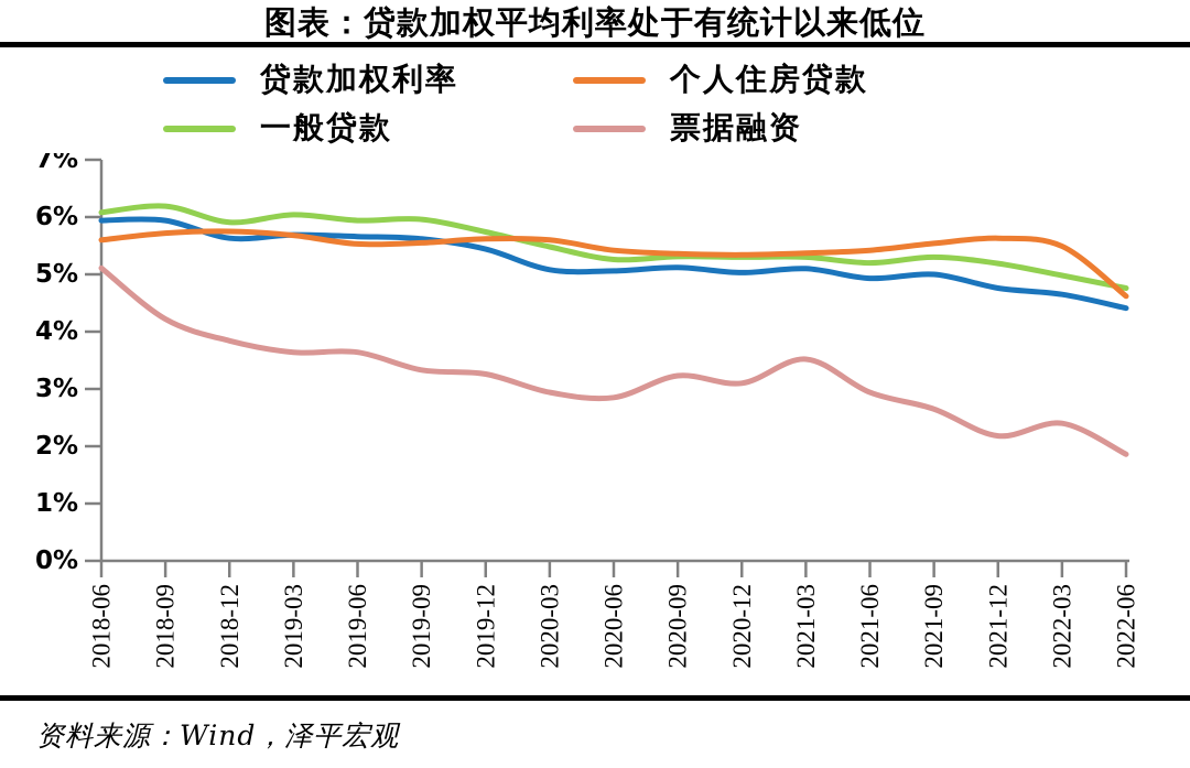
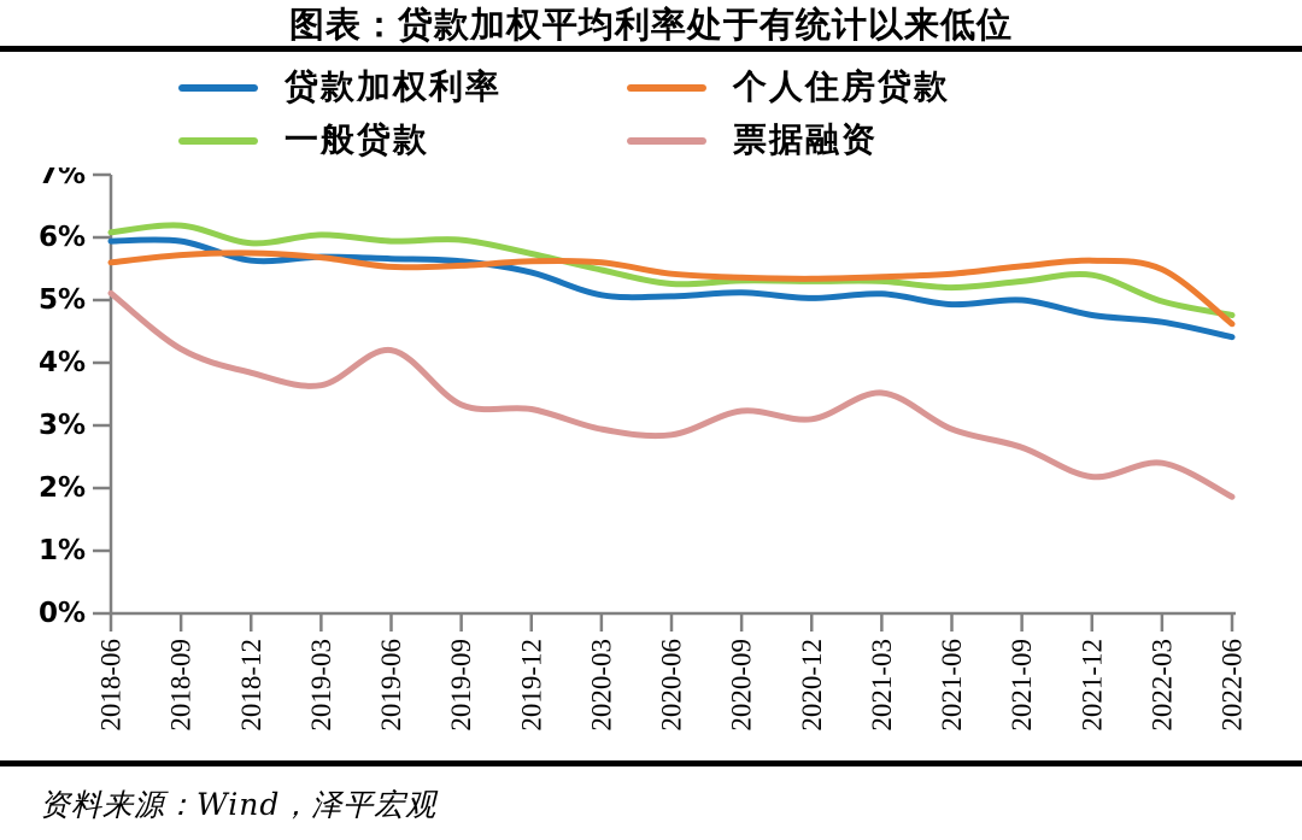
票据融资/2019-06: 3.6% -> 4.2%
一般贷款/2021-12: 5.2% -> 5.4%
